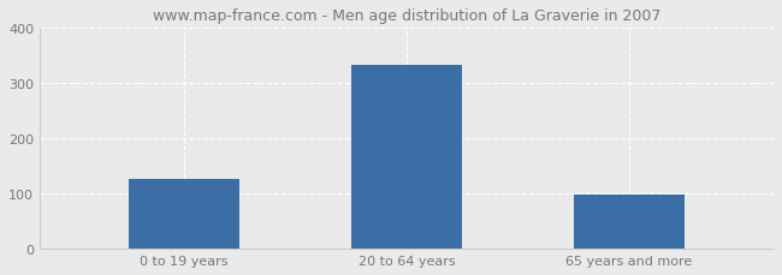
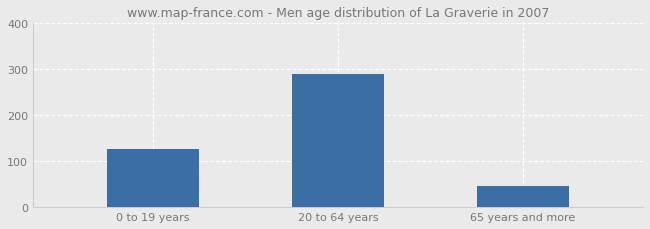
20 to 64 years: 332 -> 290
65 years and more: 99 -> 45
